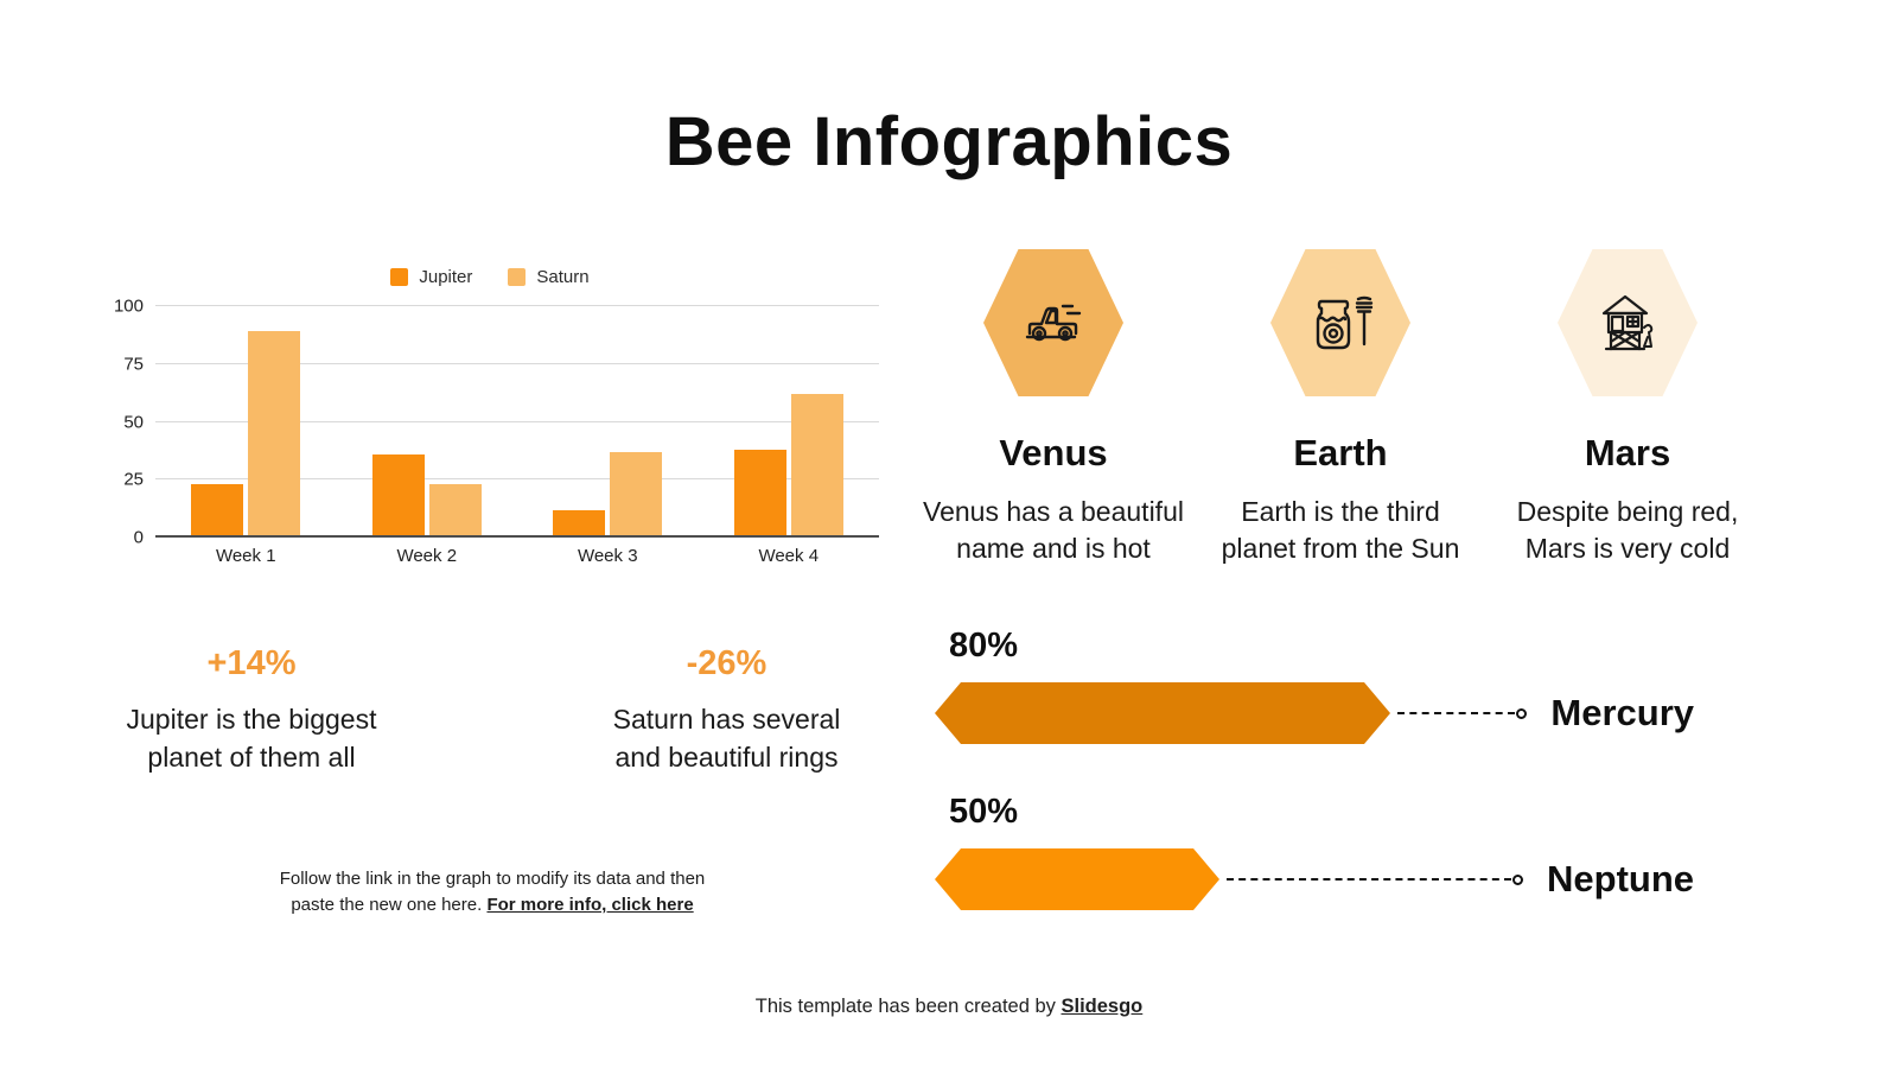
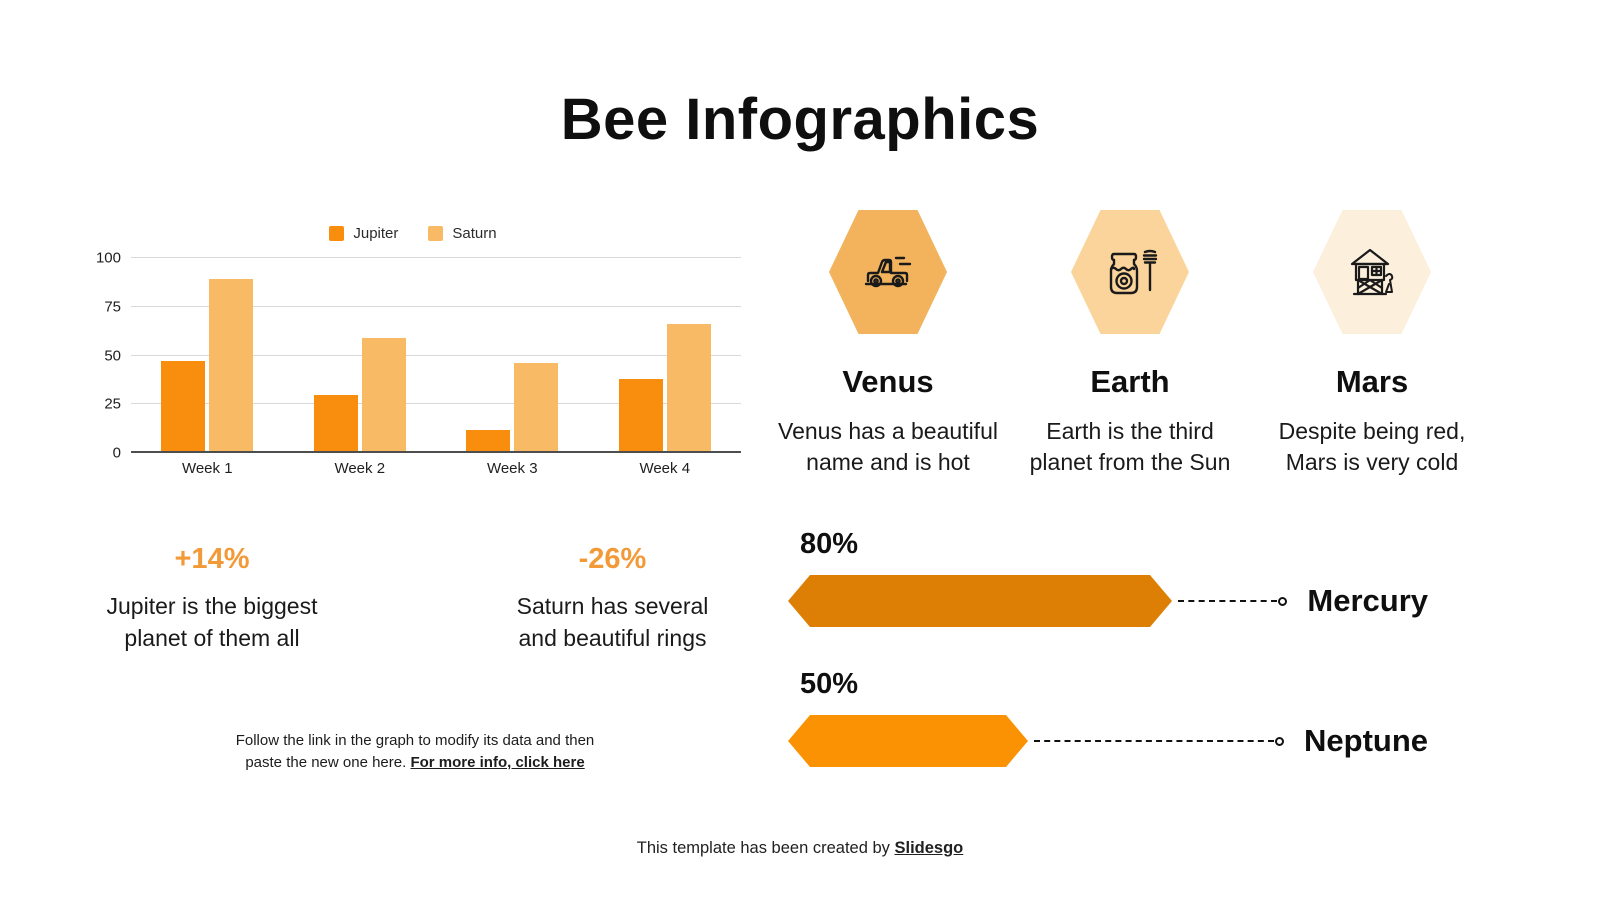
Jupiter/Week 1: 23 -> 47
Jupiter/Week 2: 36 -> 30
Saturn/Week 2: 23 -> 59
Saturn/Week 3: 37 -> 46
Saturn/Week 4: 62 -> 66
